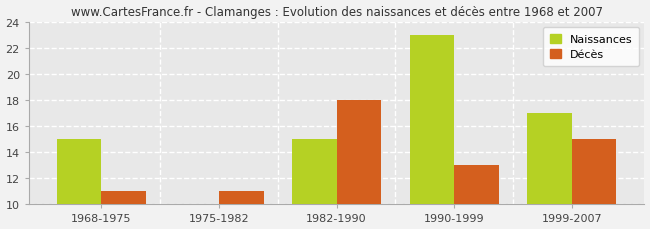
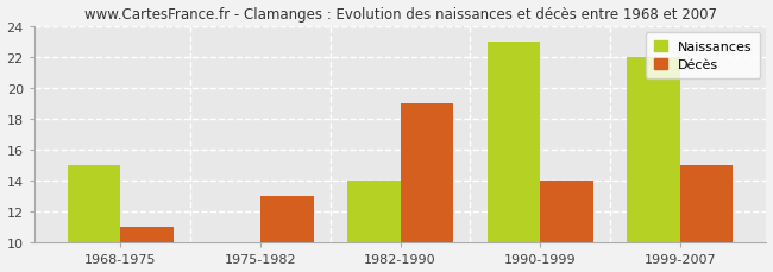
Décès/1975-1982: 11 -> 13
Naissances/1982-1990: 15 -> 14
Décès/1982-1990: 18 -> 19
Décès/1990-1999: 13 -> 14
Naissances/1999-2007: 17 -> 22
